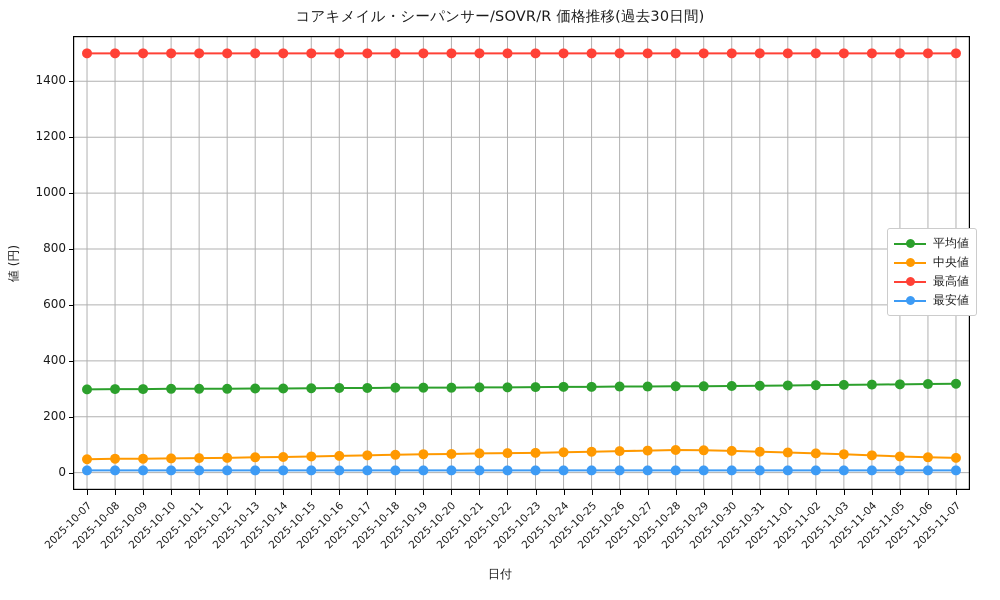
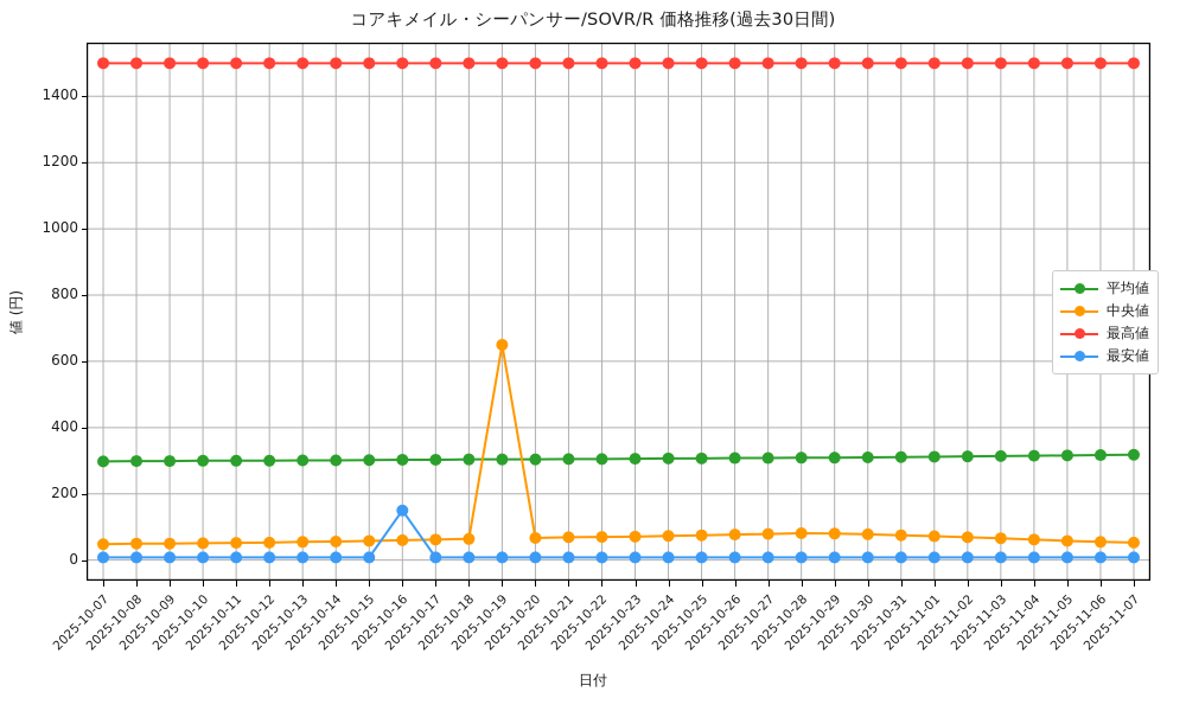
最安値/2025-10-16: 10 -> 150
中央値/2025-10-19: 70 -> 650
